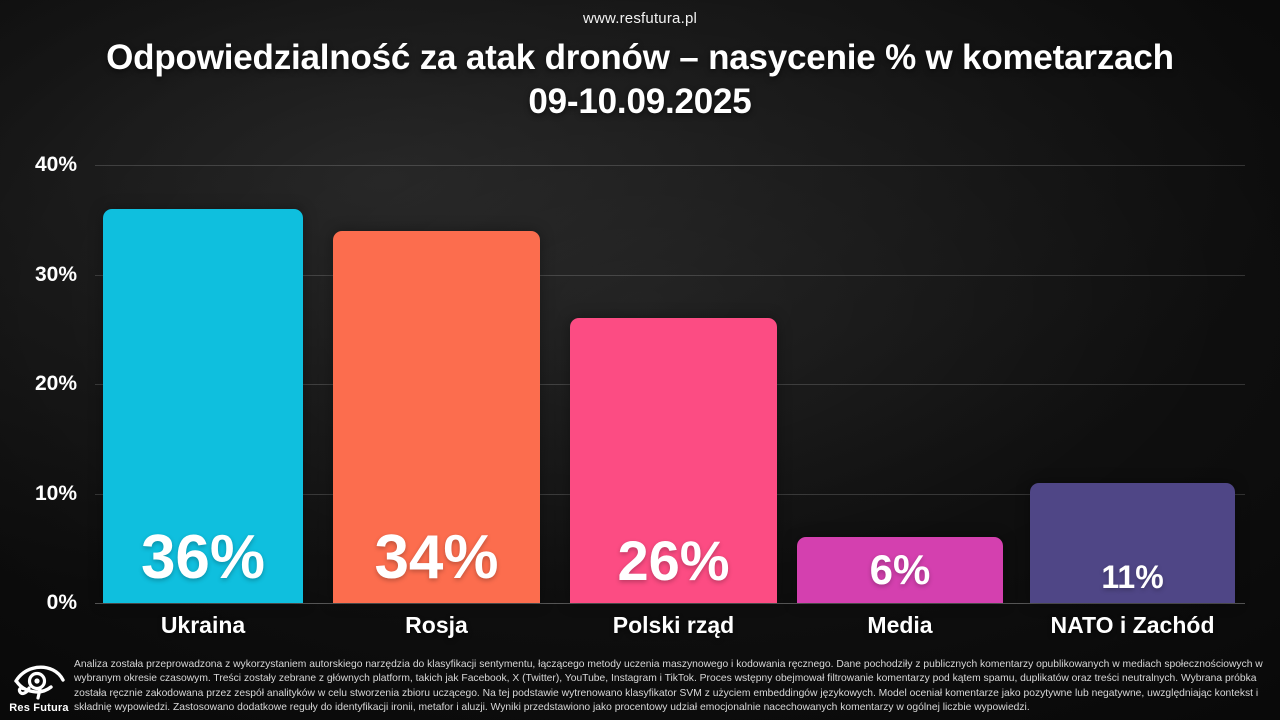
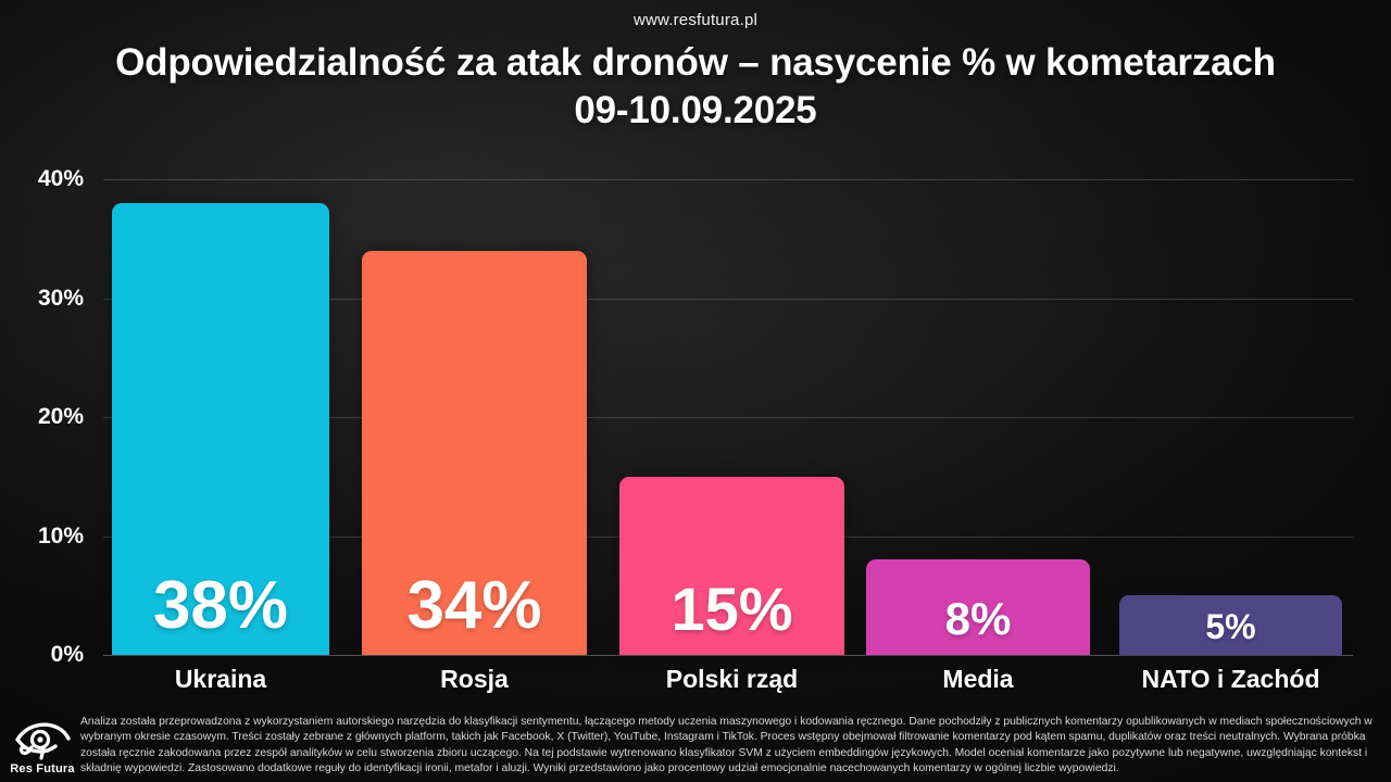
Ukraina: 36% -> 38%
Polski rząd: 26% -> 15%
Media: 6% -> 8%
NATO i Zachód: 11% -> 5%
